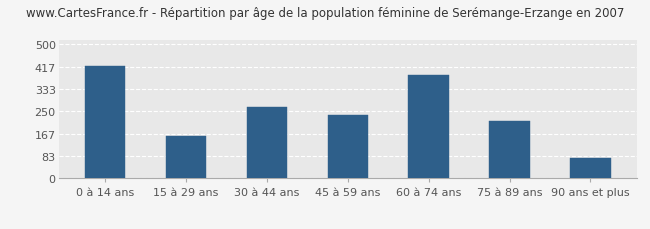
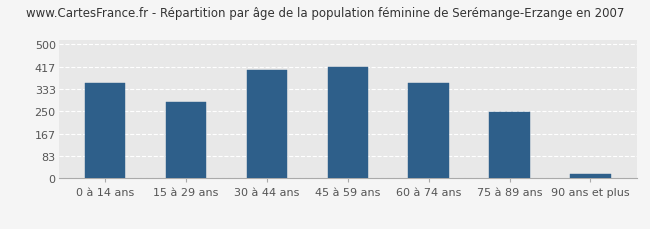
0 à 14 ans: 420 -> 355
15 à 29 ans: 160 -> 285
30 à 44 ans: 265 -> 405
45 à 59 ans: 235 -> 415
60 à 74 ans: 385 -> 355
75 à 89 ans: 215 -> 248
90 ans et plus: 75 -> 18
